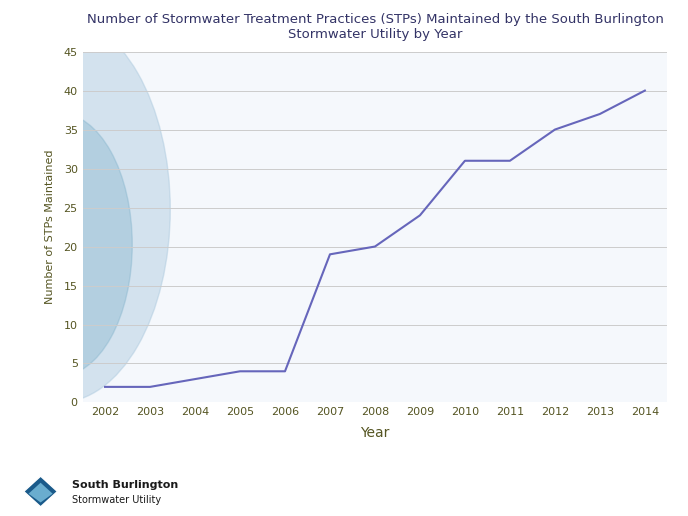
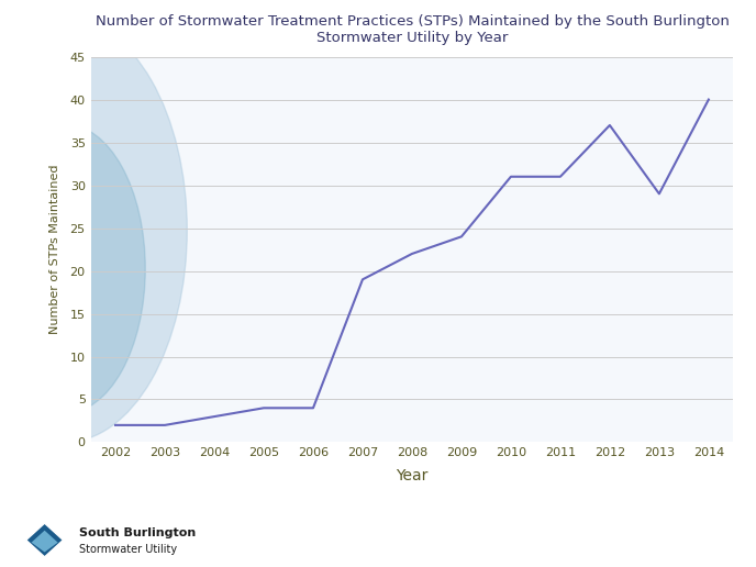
2008: 20 -> 22
2012: 35 -> 37
2013: 37 -> 29
